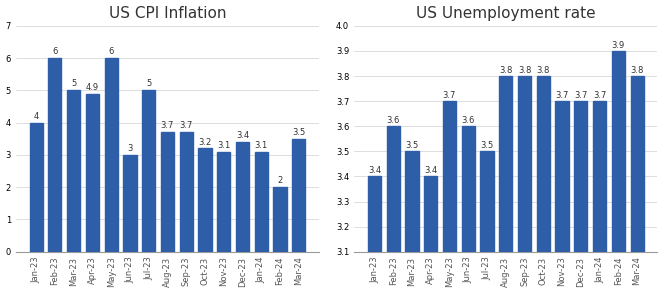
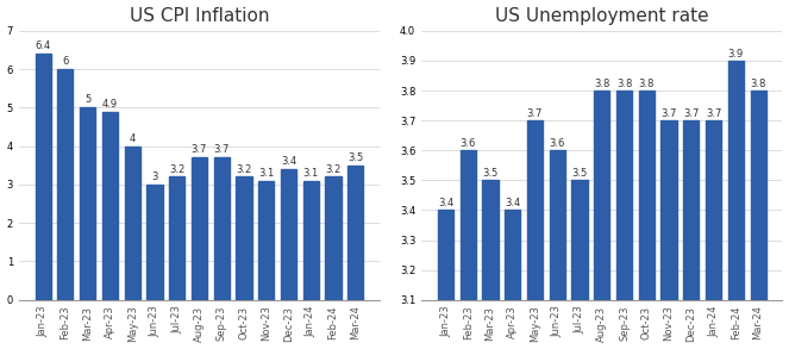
US CPI Inflation/Jan-23: 4 -> 6.4
US CPI Inflation/May-23: 6 -> 4
US CPI Inflation/Jul-23: 5 -> 3.2
US CPI Inflation/Feb-24: 2 -> 3.2
